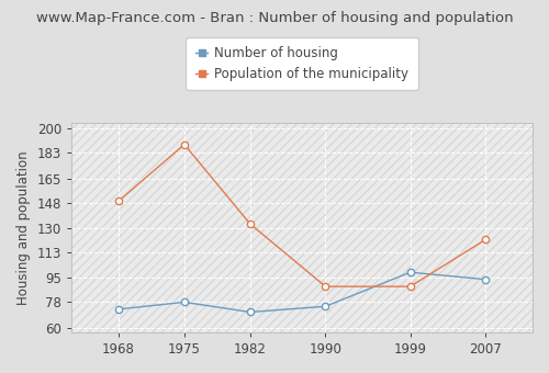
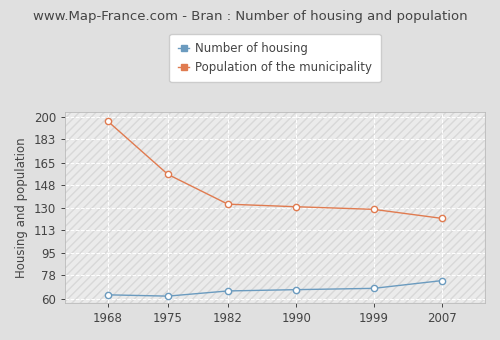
Number of housing/1968: 73 -> 63
Population of the municipality/1968: 149 -> 197
Number of housing/1975: 78 -> 62
Population of the municipality/1975: 189 -> 156
Number of housing/1982: 71 -> 66
Number of housing/1990: 75 -> 67
Population of the municipality/1990: 89 -> 131
Number of housing/1999: 99 -> 68
Population of the municipality/1999: 89 -> 129
Number of housing/2007: 94 -> 74
